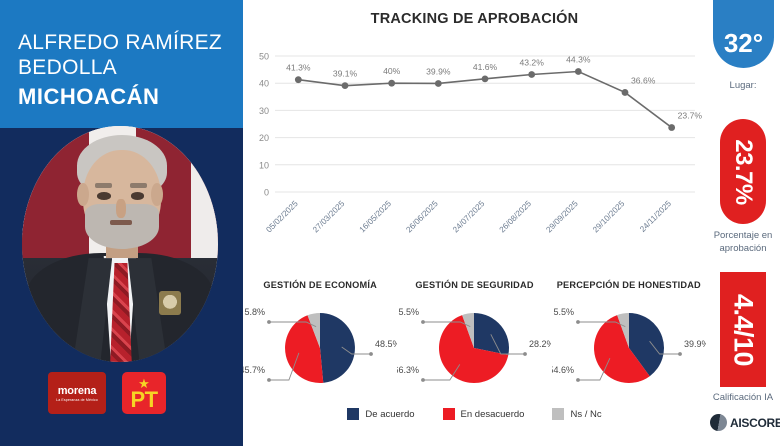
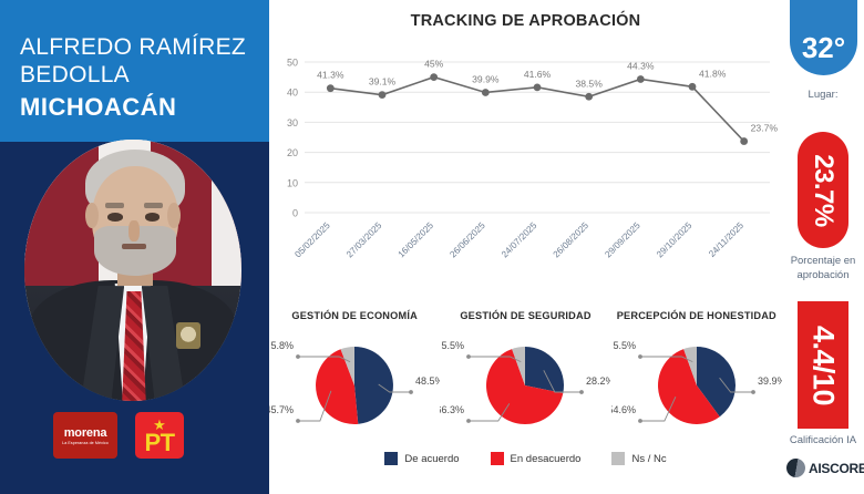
TRACKING DE APROBACIÓN/16/05/2025: 40% -> 45%
TRACKING DE APROBACIÓN/26/08/2025: 43.2% -> 38.5%
TRACKING DE APROBACIÓN/29/10/2025: 36.6% -> 41.8%
